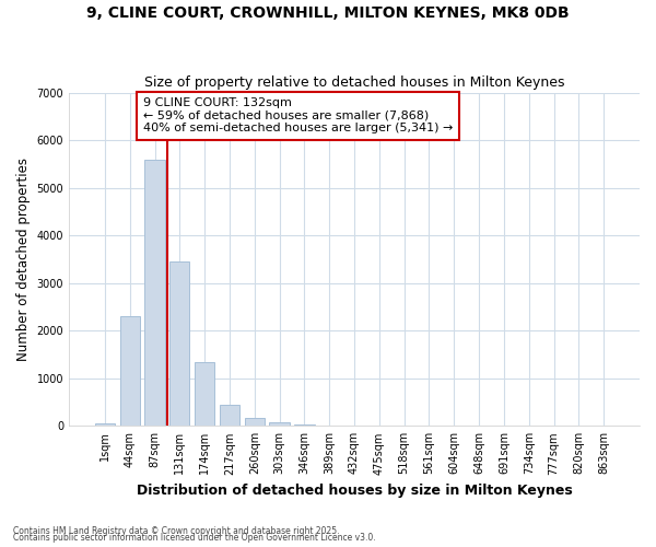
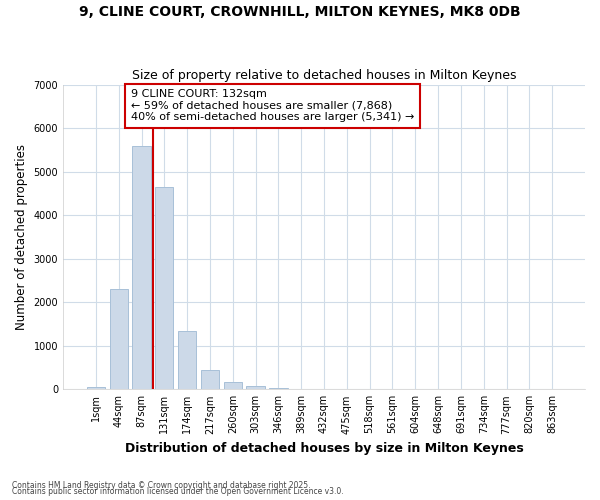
131sqm: 3450 -> 4650
